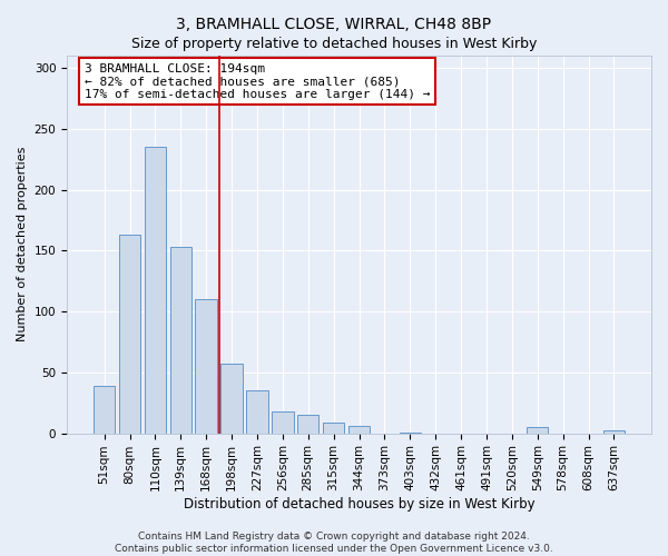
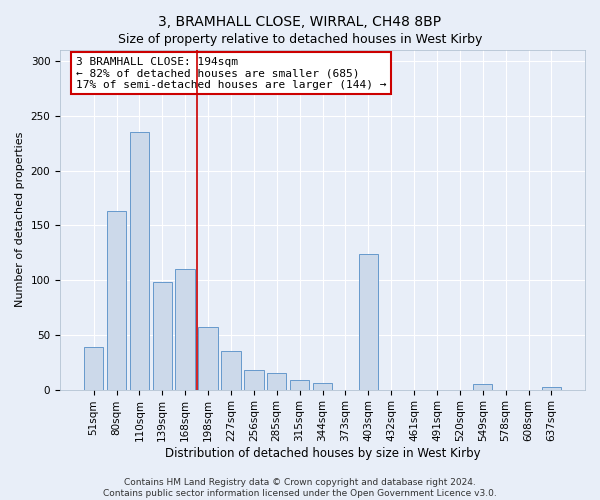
139sqm: 153 -> 98
403sqm: 1 -> 124
